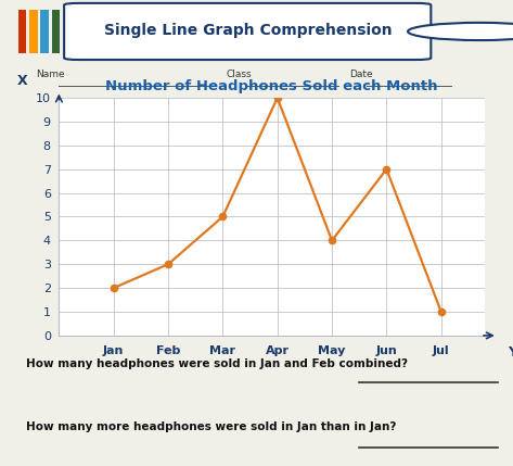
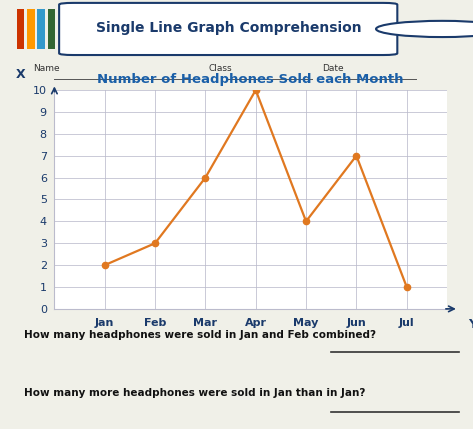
Mar: 5 -> 6
